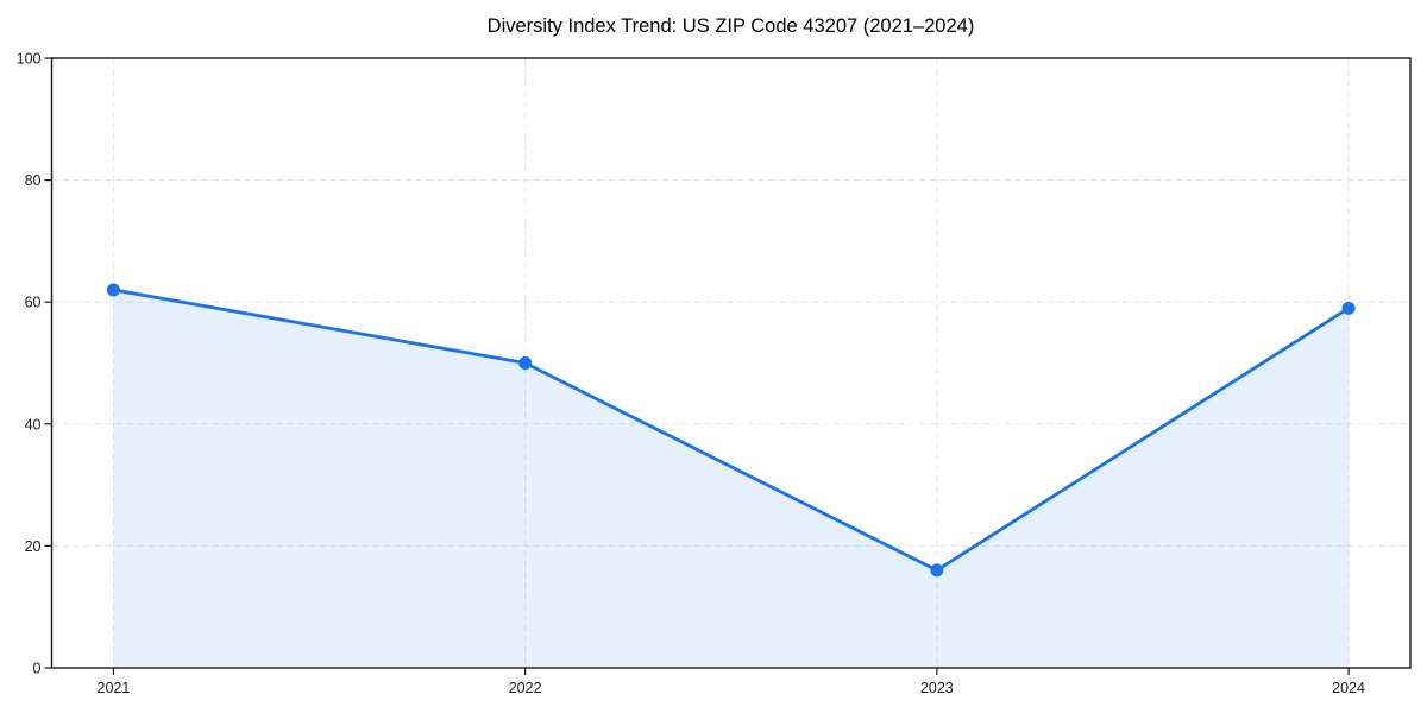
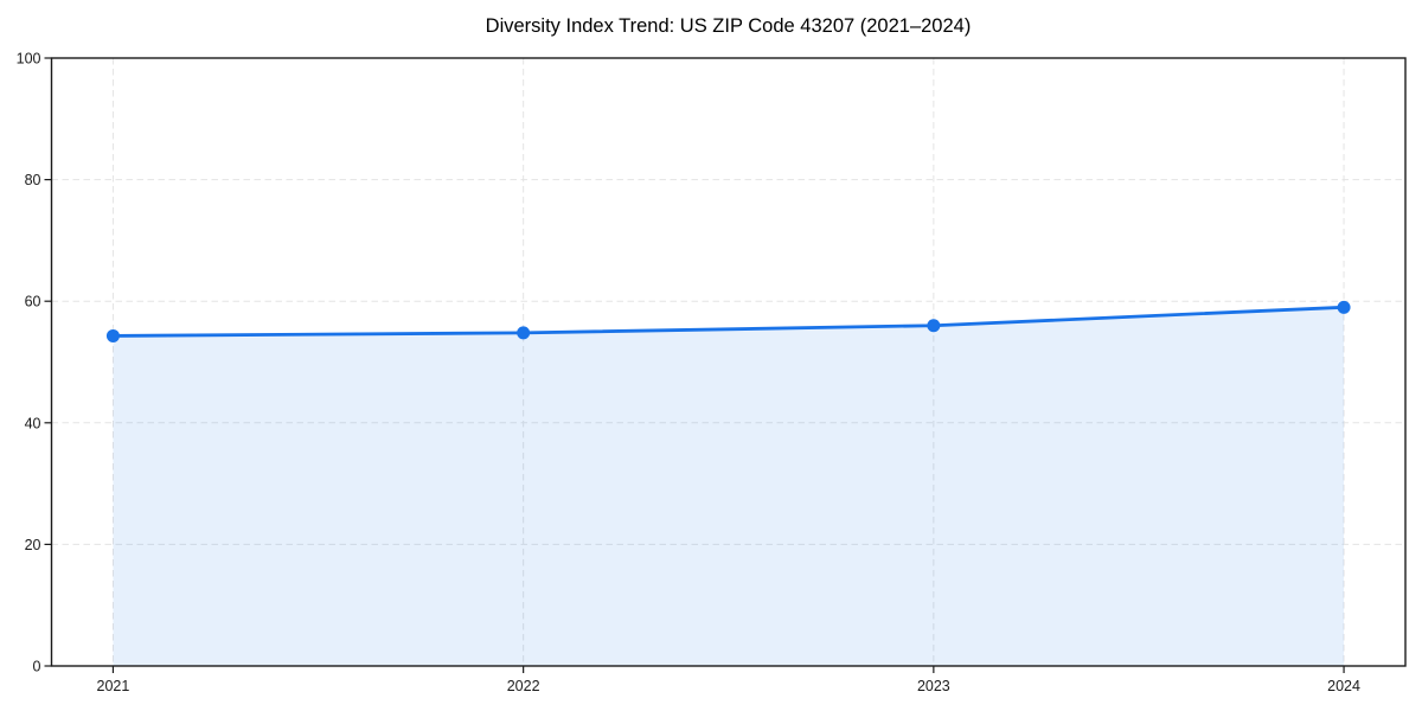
2021: 62 -> 54
2022: 50 -> 55
2023: 16 -> 56
